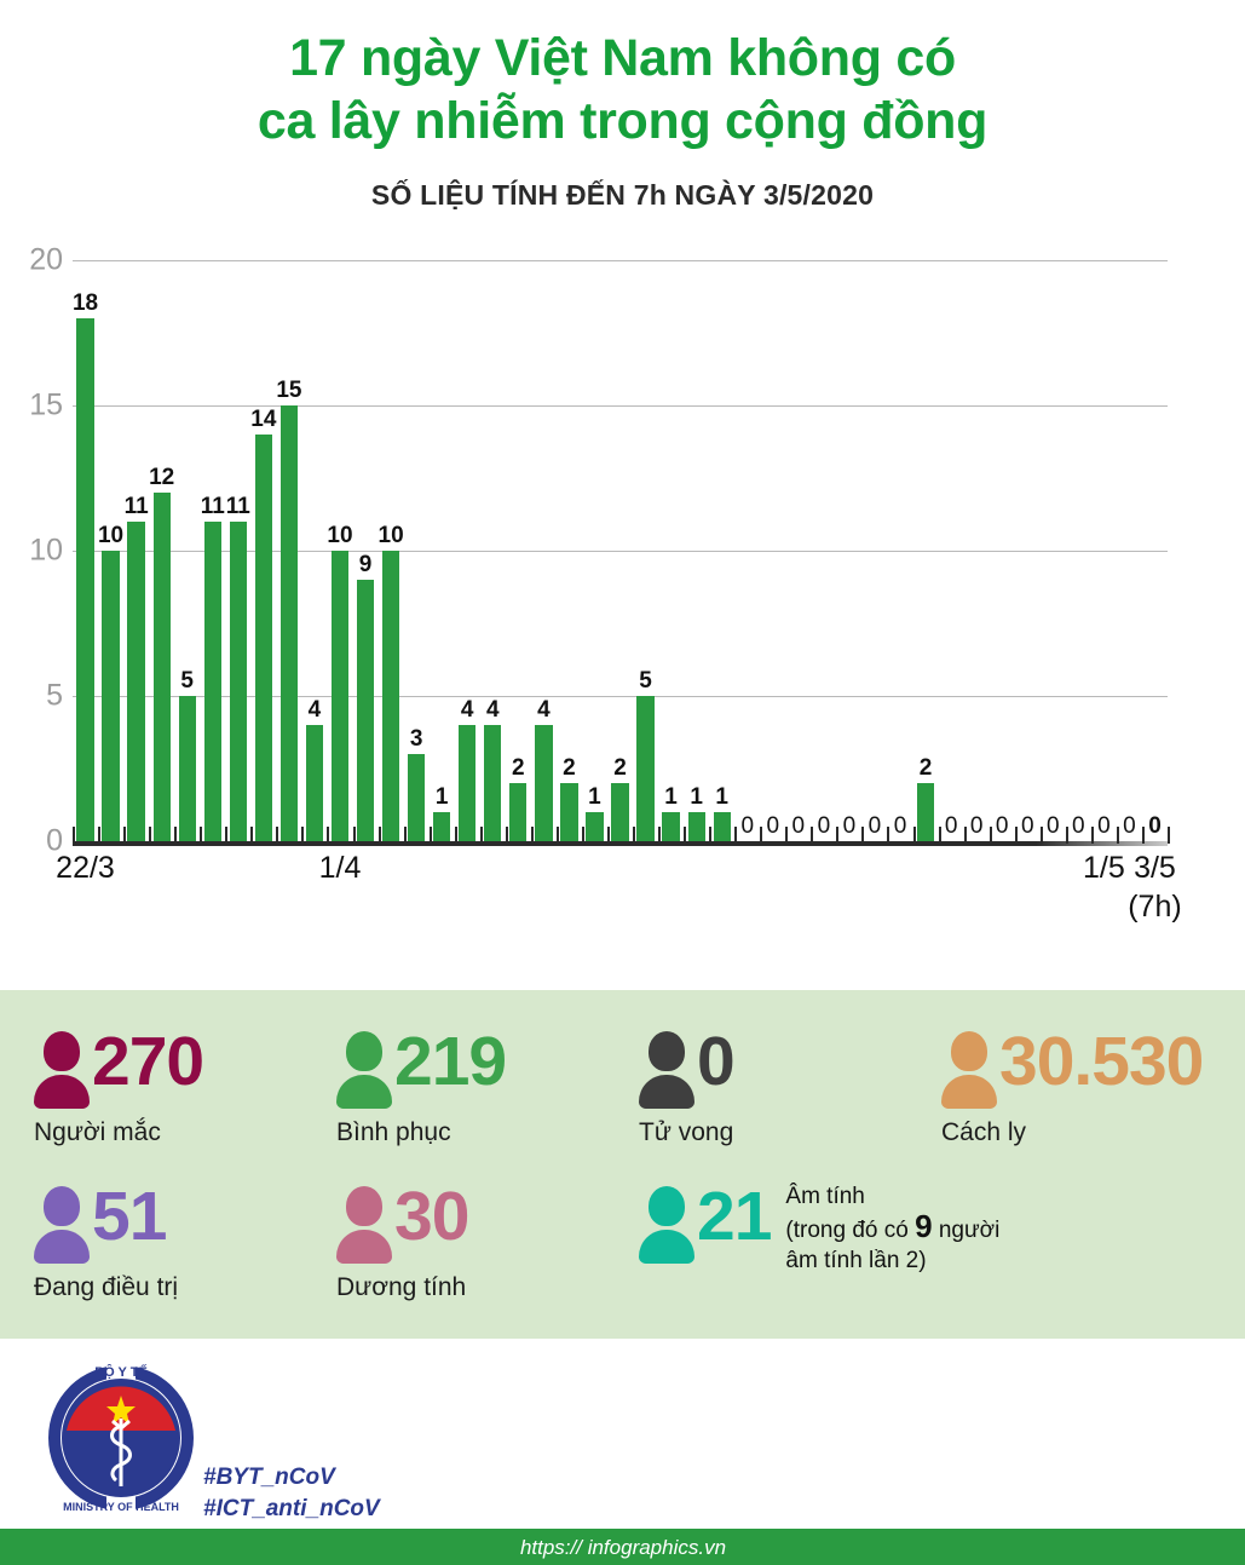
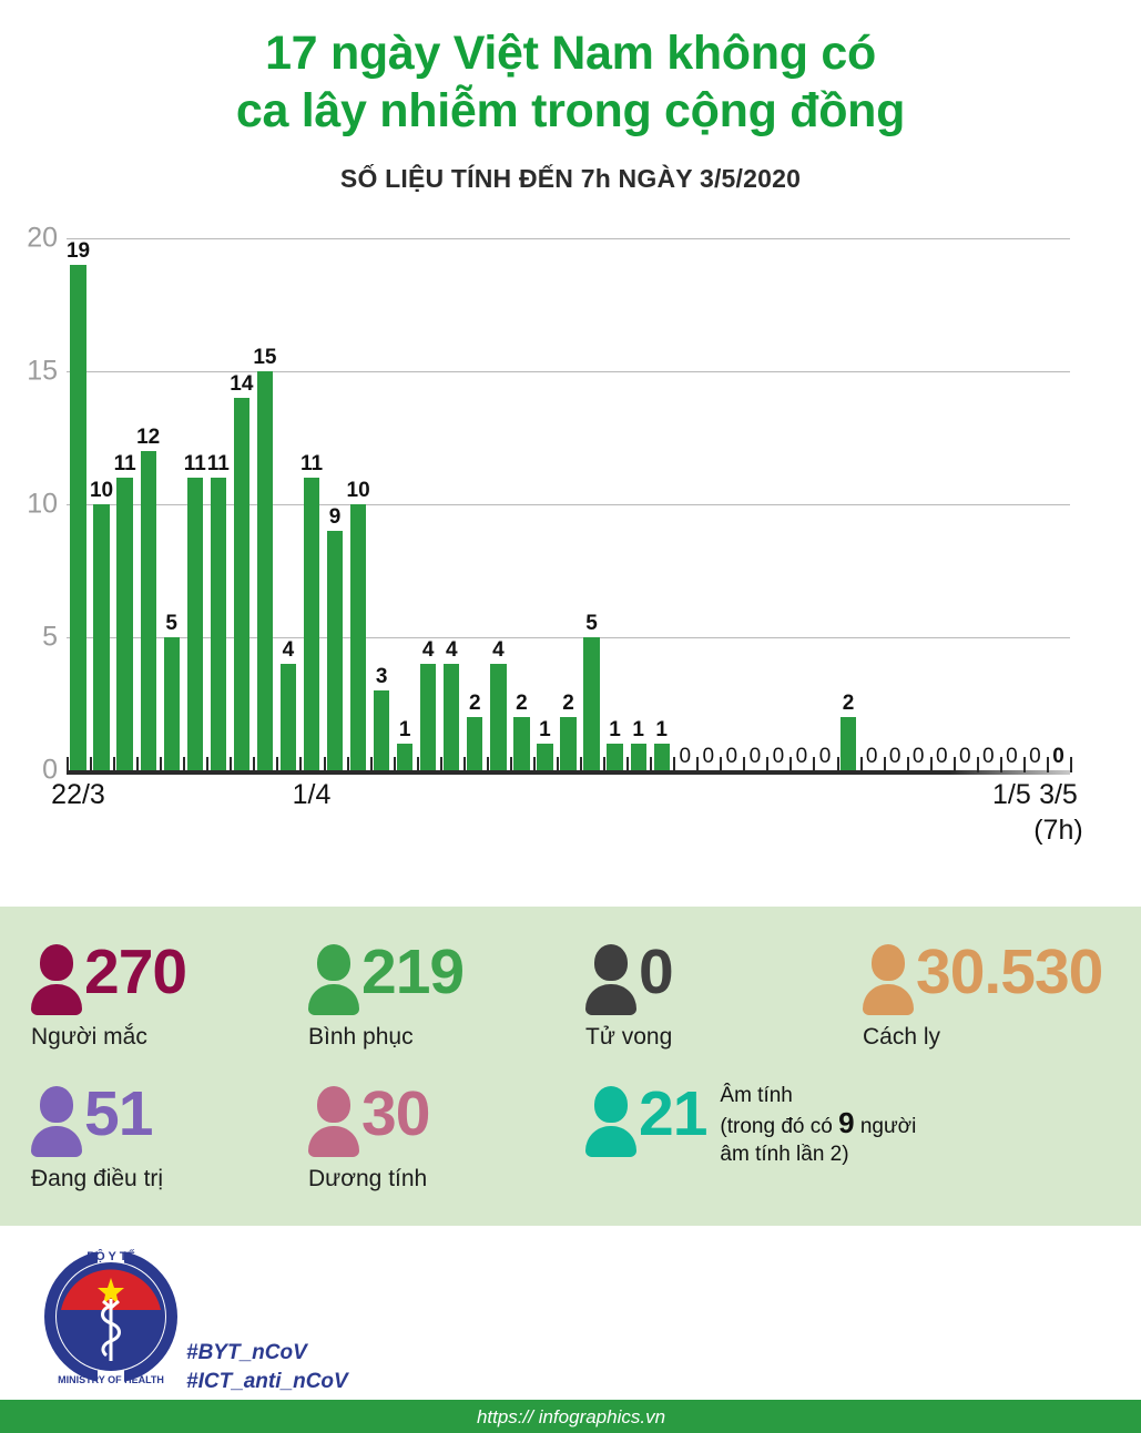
22/3: 18 -> 19
1/4: 10 -> 11
